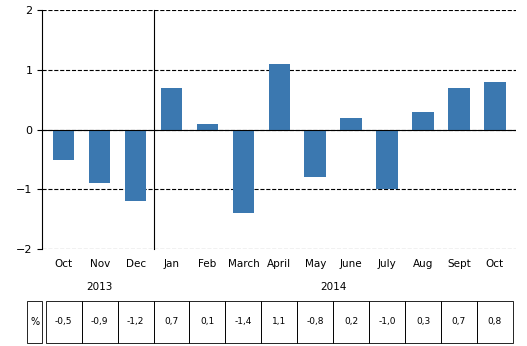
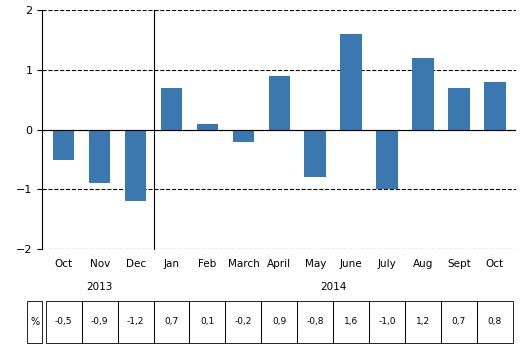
March: -1,4 -> -0,2
April: 1,1 -> 0,9
June: 0,2 -> 1,6
Aug: 0,3 -> 1,2
